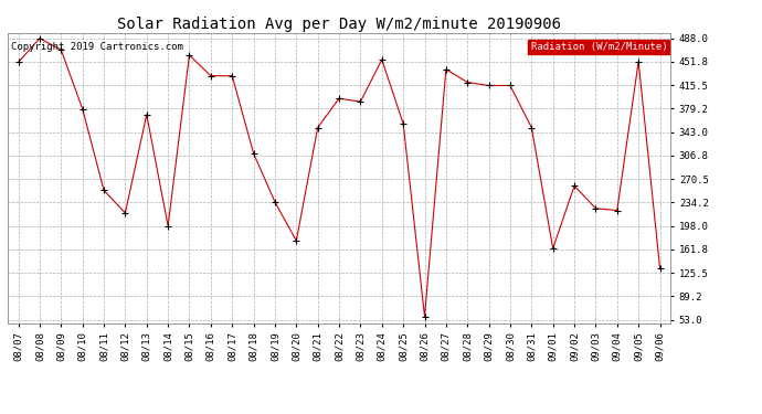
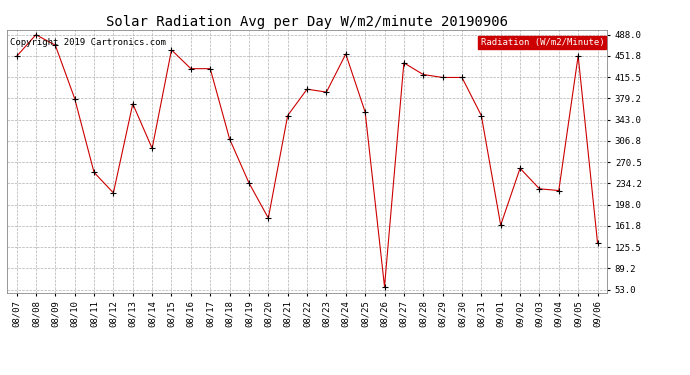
08/14: 198 -> 294
